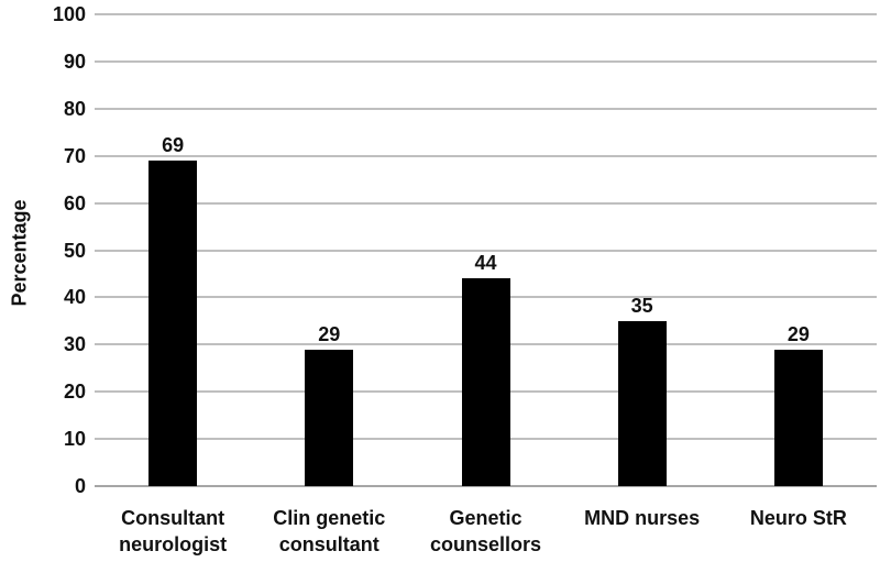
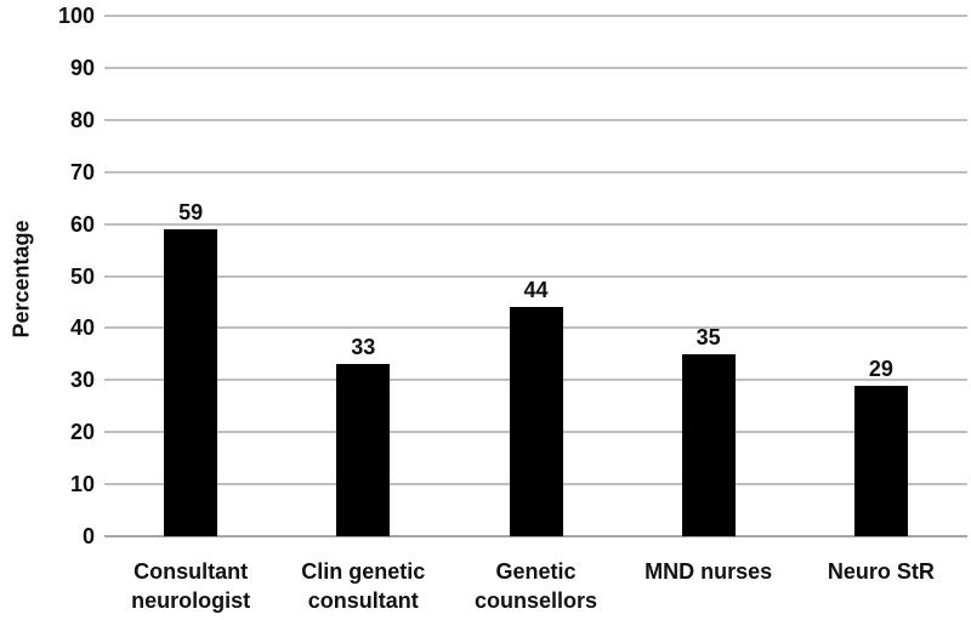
Consultant neurologist: 69 -> 59
Clin genetic consultant: 29 -> 33
